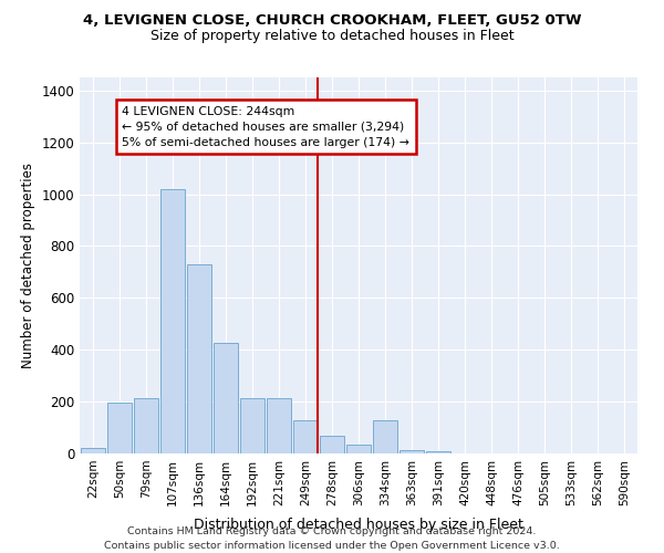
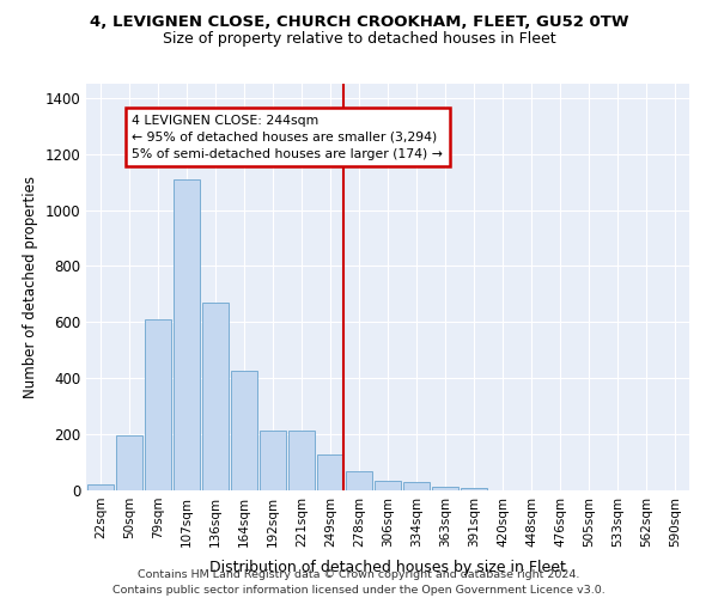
79sqm: 215 -> 610
107sqm: 1020 -> 1110
136sqm: 730 -> 670
334sqm: 130 -> 28
